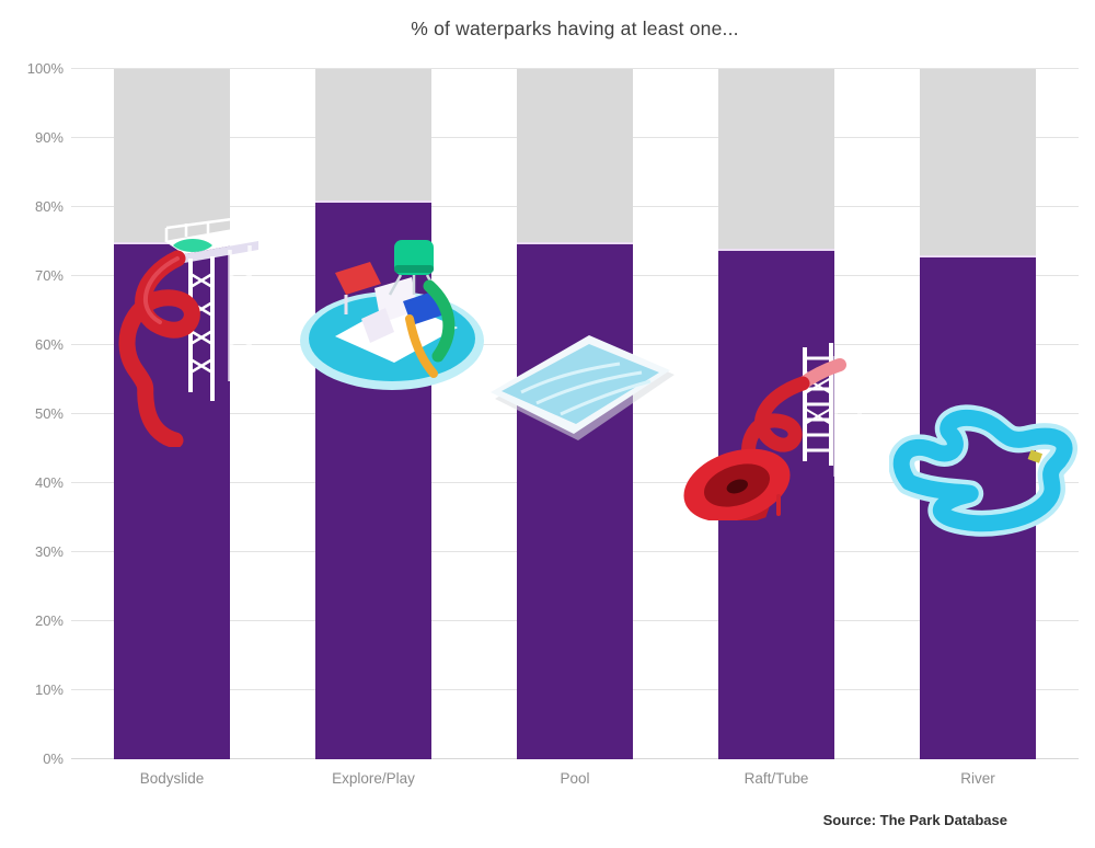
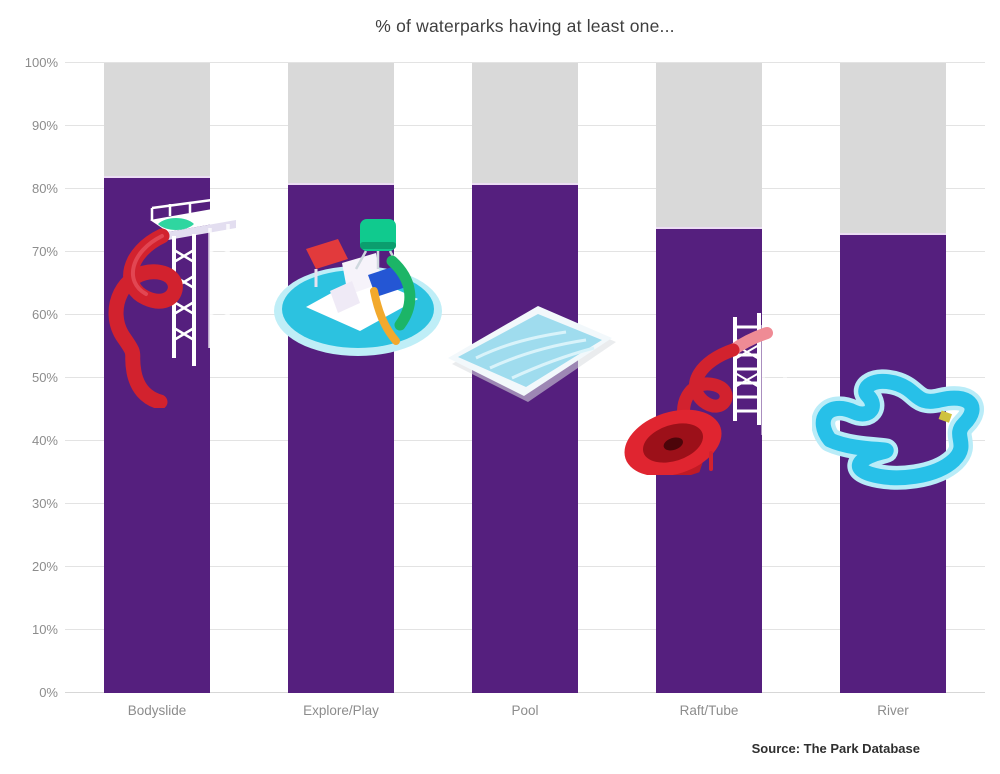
Bodyslide: 75% -> 82%
Pool: 75% -> 81%
